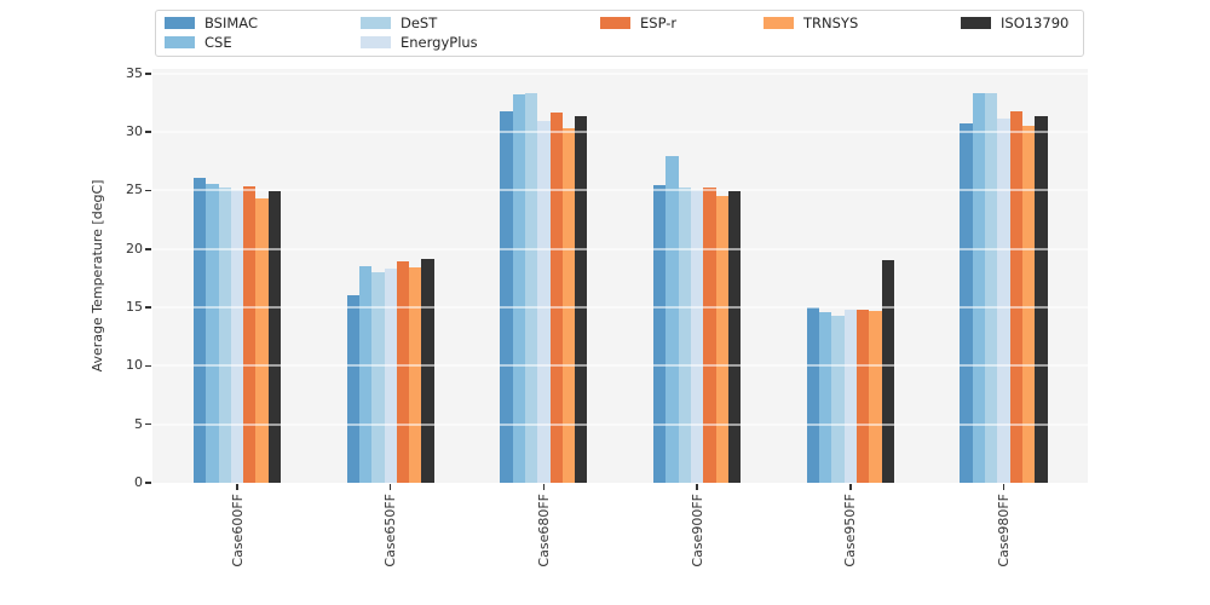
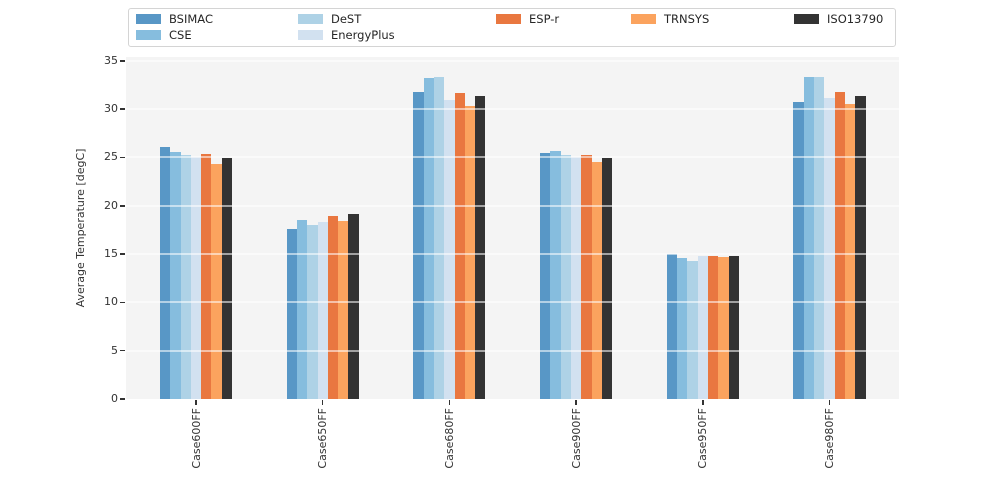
BSIMAC/Case650FF: 16 -> 18
CSE/Case900FF: 28 -> 26
ISO13790/Case950FF: 19 -> 15
